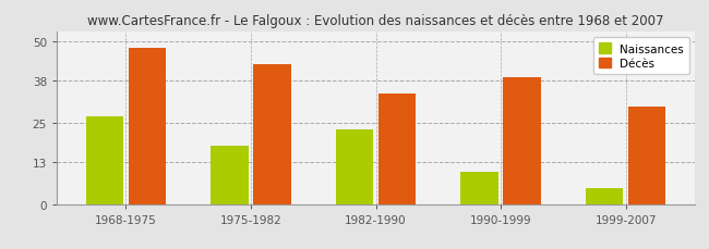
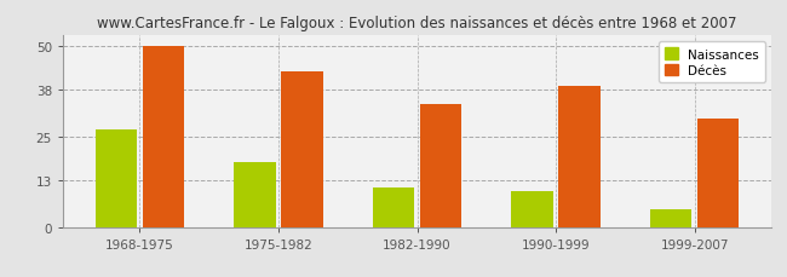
Décès/1968-1975: 48 -> 50
Naissances/1982-1990: 23 -> 11
